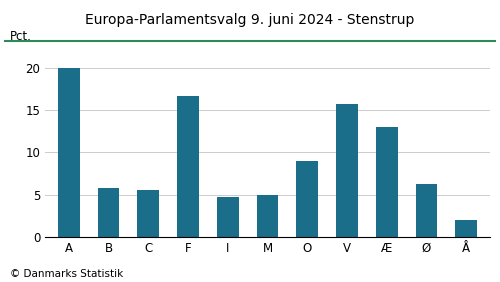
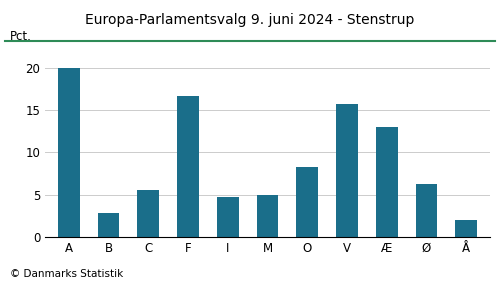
B: 5.8 -> 2.8
O: 9.0 -> 8.3
